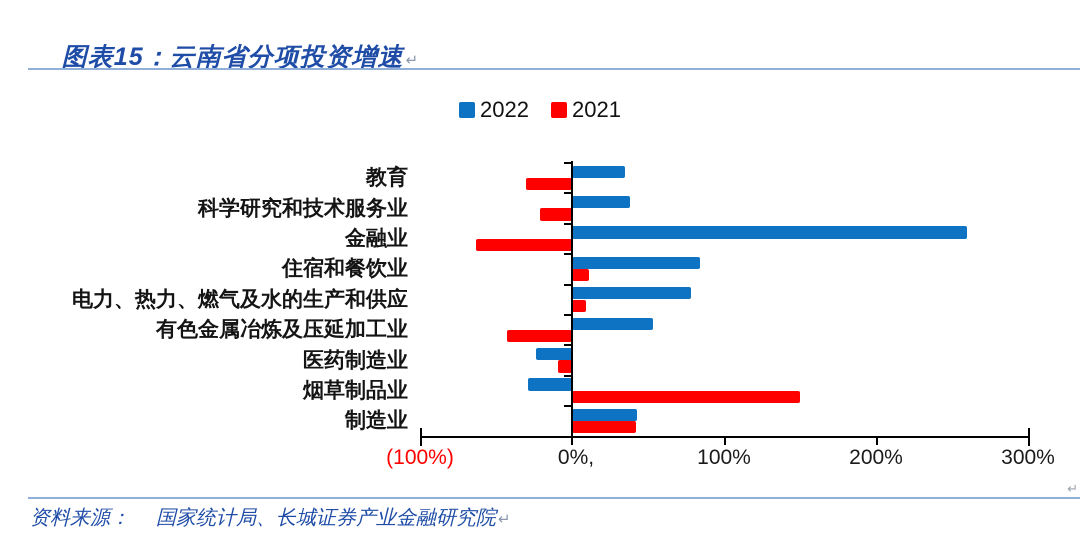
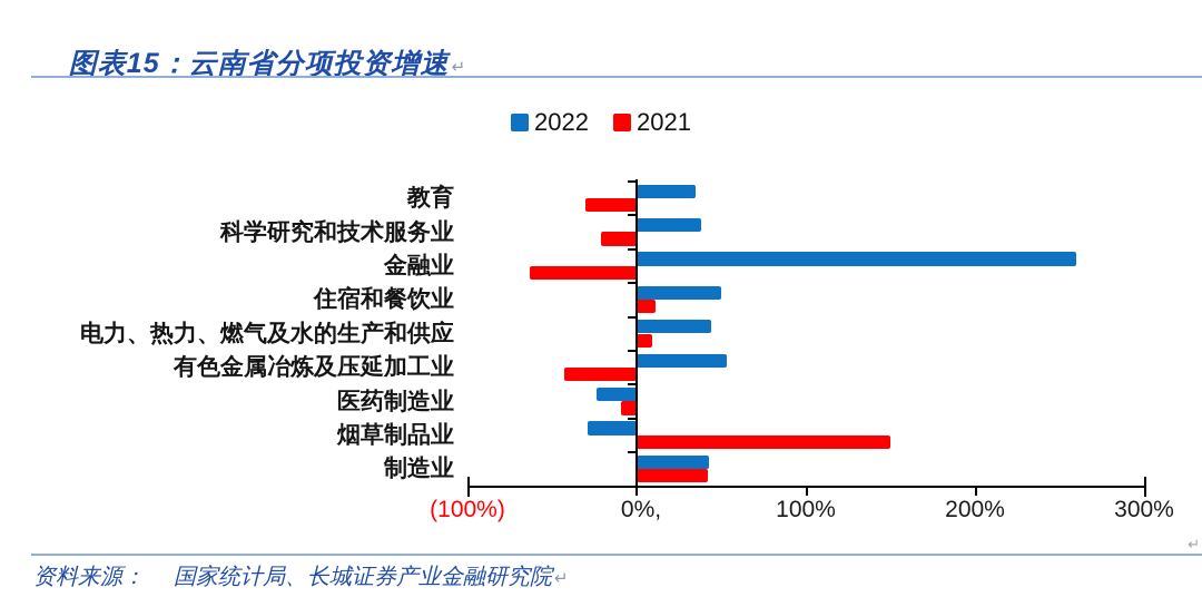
2022/住宿和餐饮业: 84% -> 50%
2022/电力、热力、燃气及水的生产和供应: 78% -> 44%
